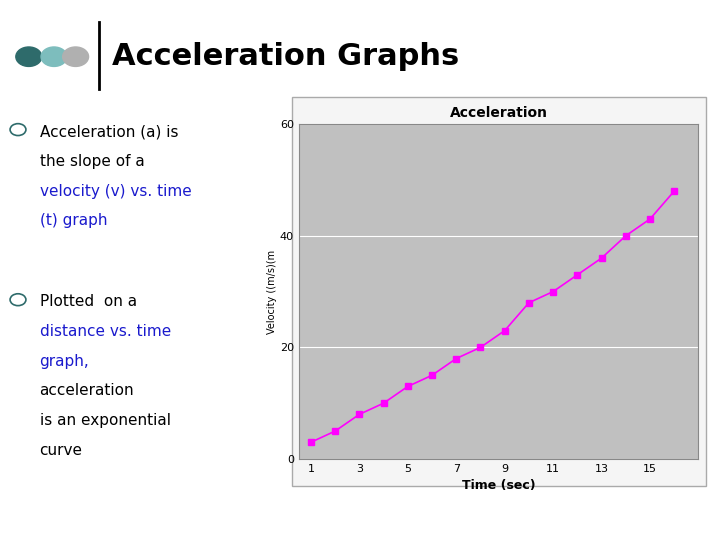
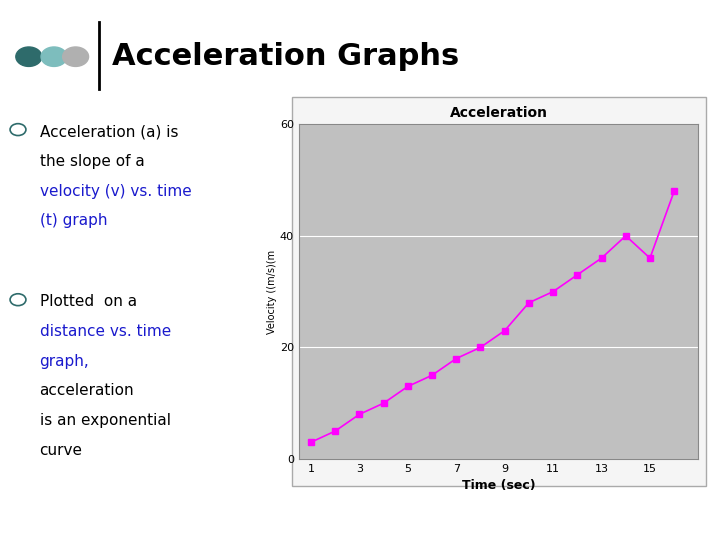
15: 43 -> 36
